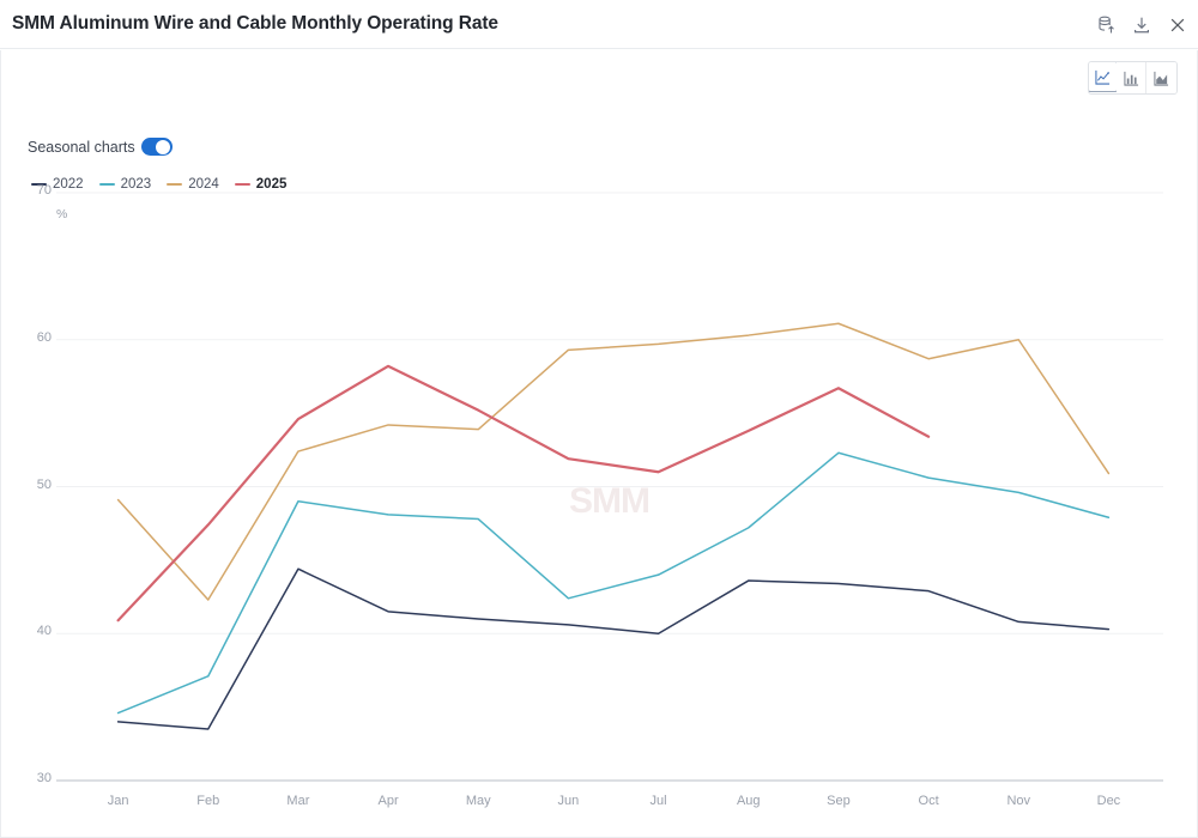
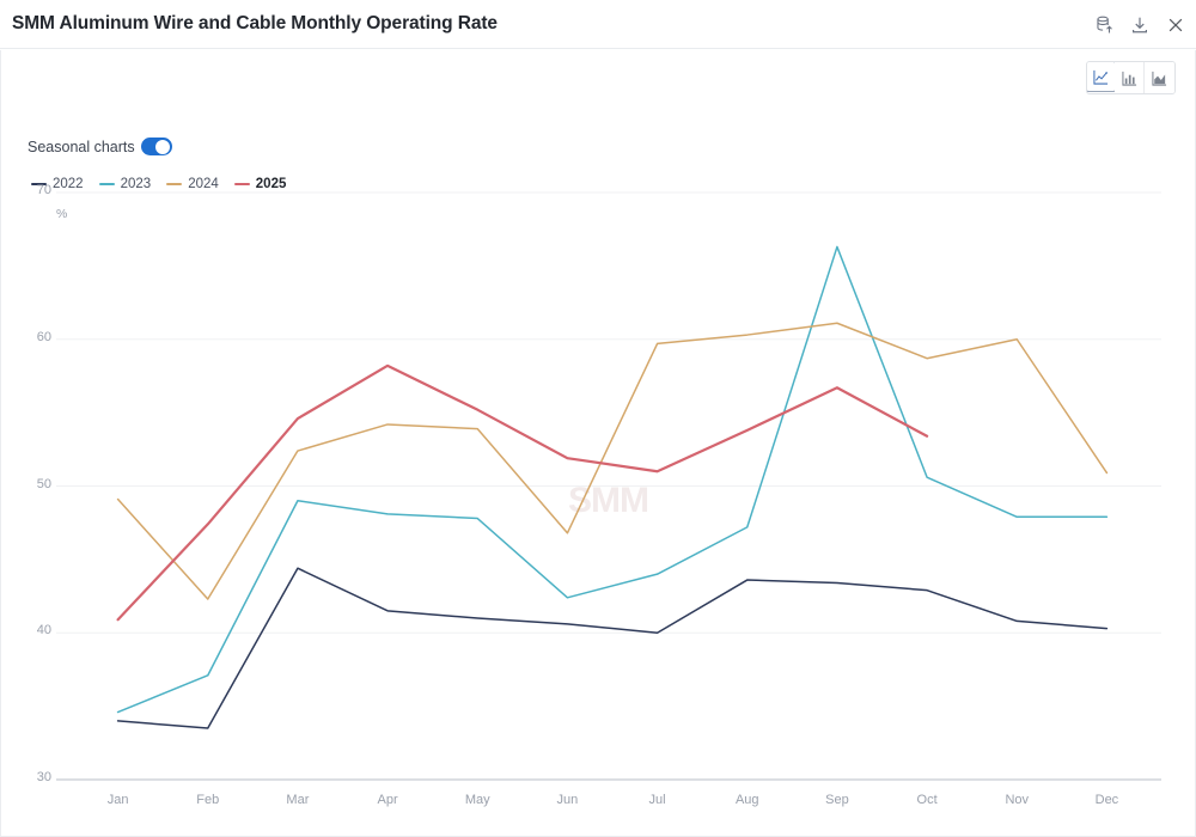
2024/Jun: 59.3 -> 46.8
2023/Sep: 52.3 -> 66.3
2023/Nov: 49.6 -> 47.9
